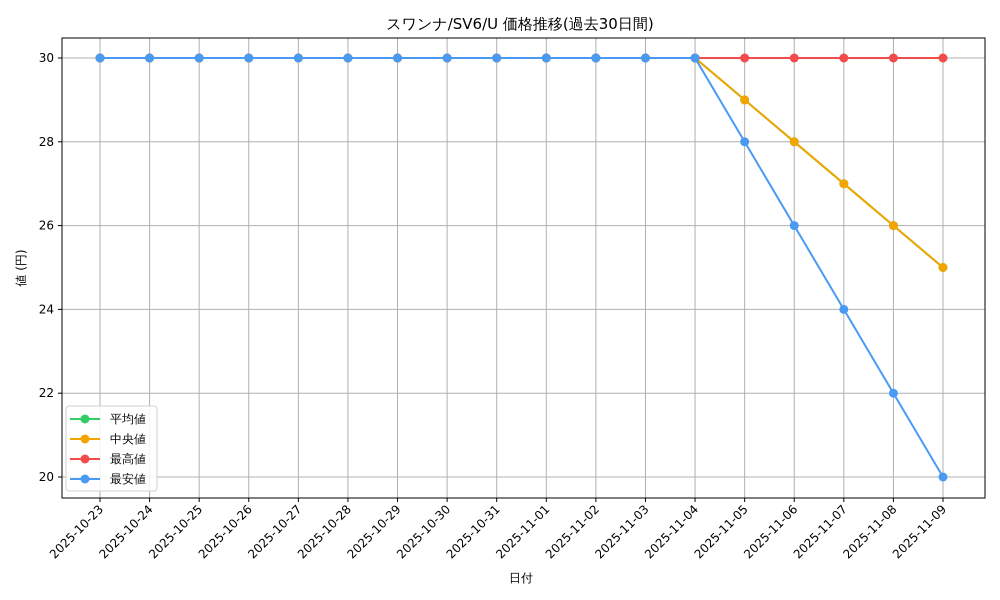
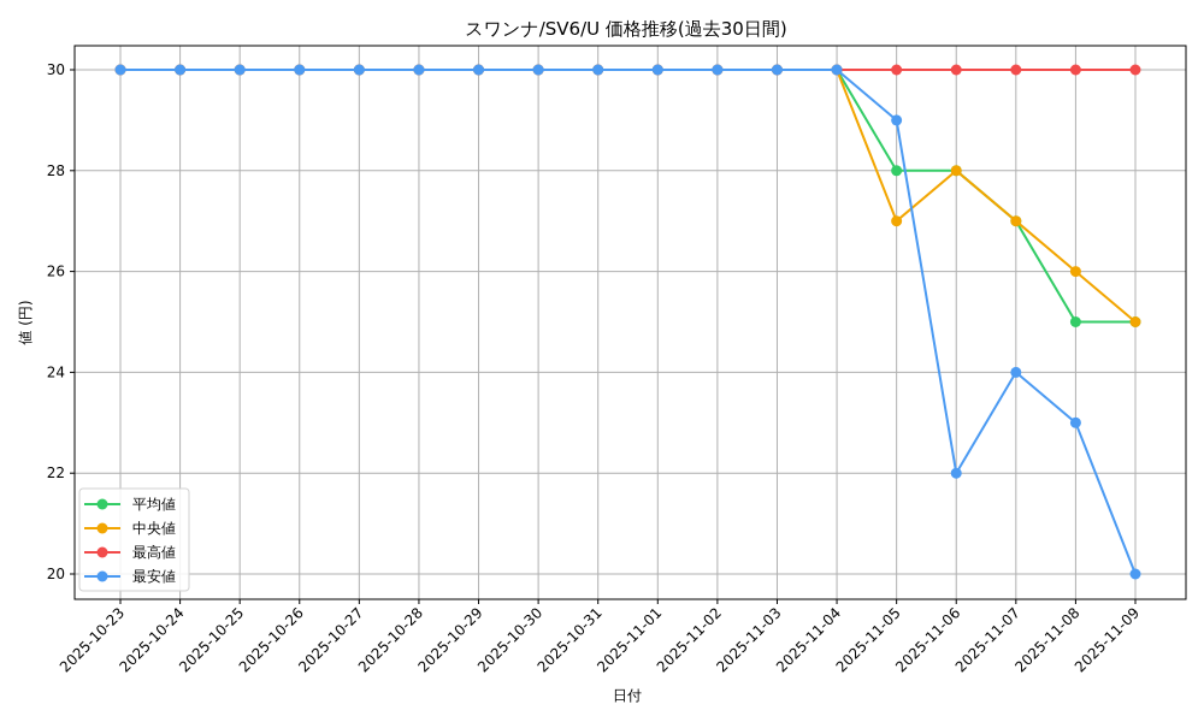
平均値/2025-11-05: 29 -> 28
中央値/2025-11-05: 29 -> 27
最安値/2025-11-05: 28 -> 29
最安値/2025-11-06: 26 -> 22
平均値/2025-11-08: 26 -> 25
最安値/2025-11-08: 22 -> 23
